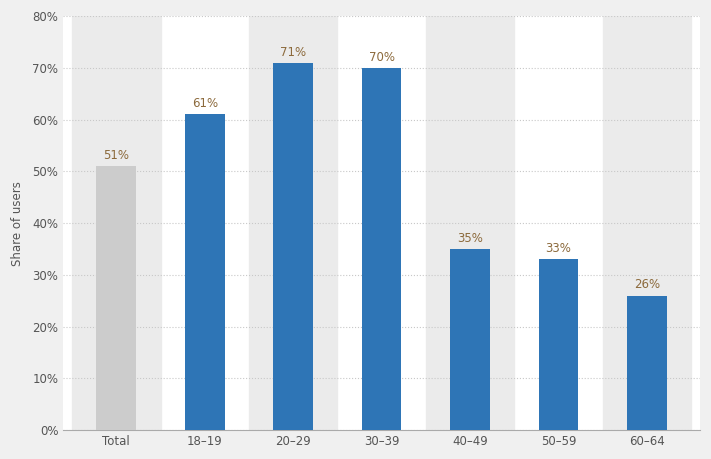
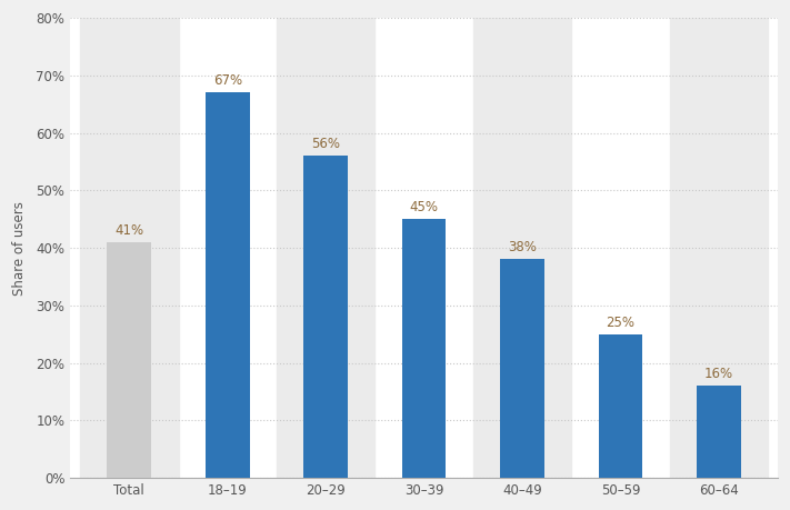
Total: 51% -> 41%
18–19: 61% -> 67%
20–29: 71% -> 56%
30–39: 70% -> 45%
40–49: 35% -> 38%
50–59: 33% -> 25%
60–64: 26% -> 16%
